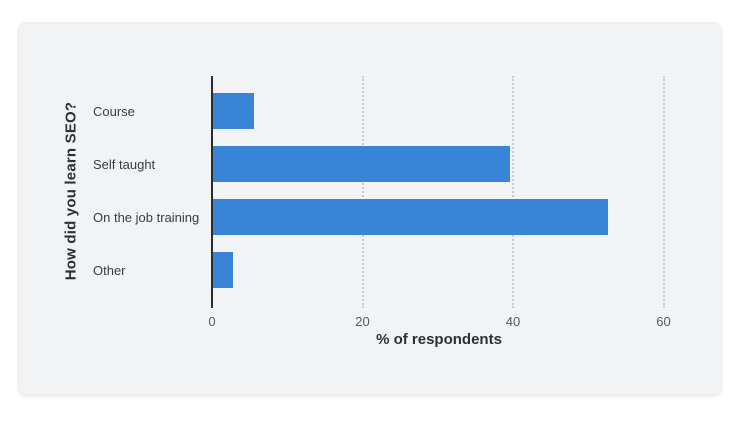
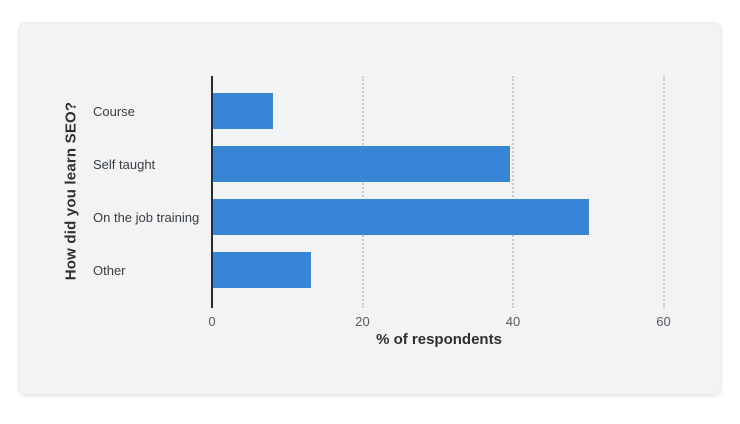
Course: 6 -> 8
On the job training: 52 -> 50
Other: 3 -> 13
